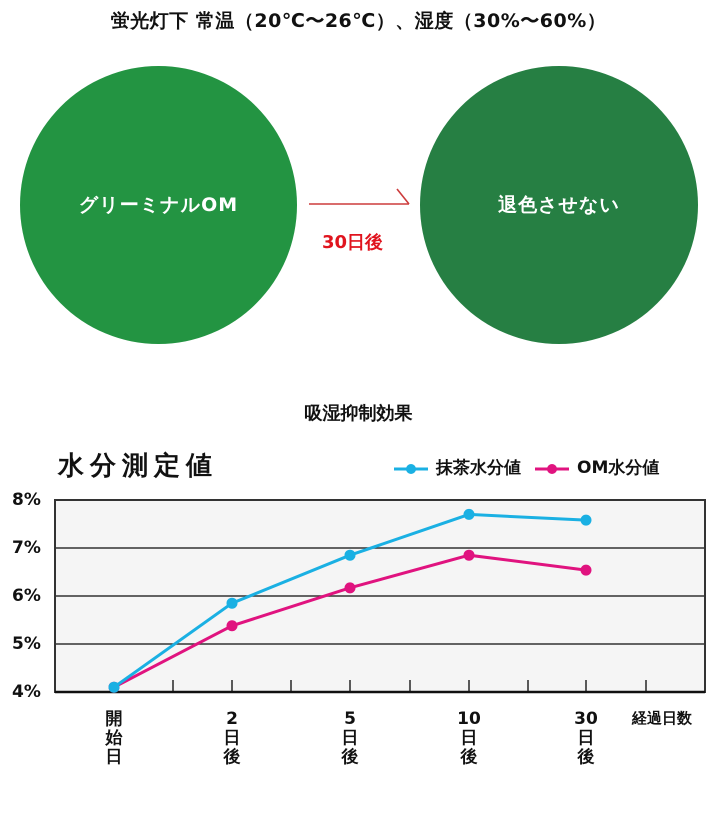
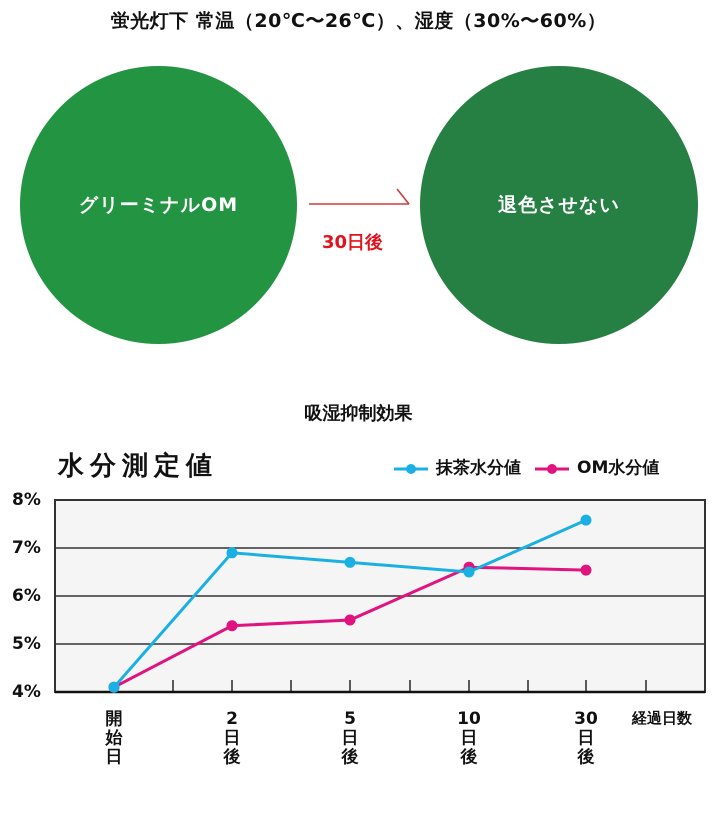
抹茶水分値/2日後: 5.8% -> 6.9%
抹茶水分値/5日後: 6.8% -> 6.7%
OM水分値/5日後: 6.2% -> 5.5%
抹茶水分値/10日後: 7.7% -> 6.5%
OM水分値/10日後: 6.8% -> 6.6%
